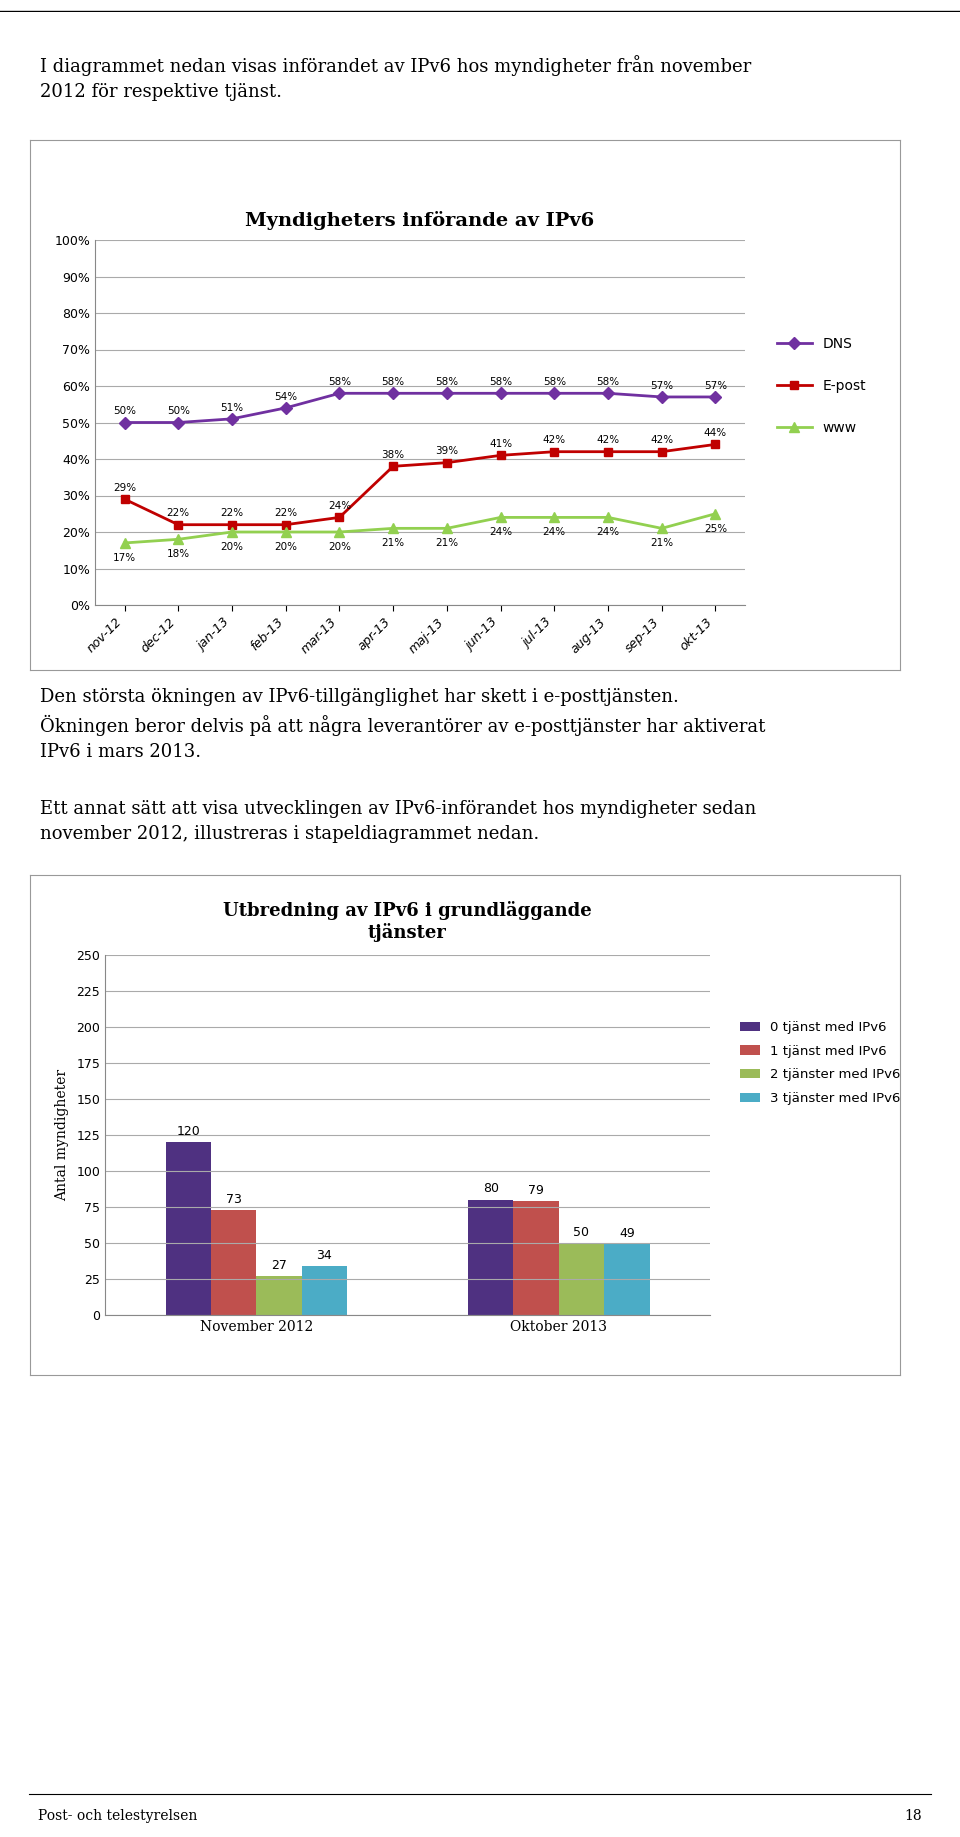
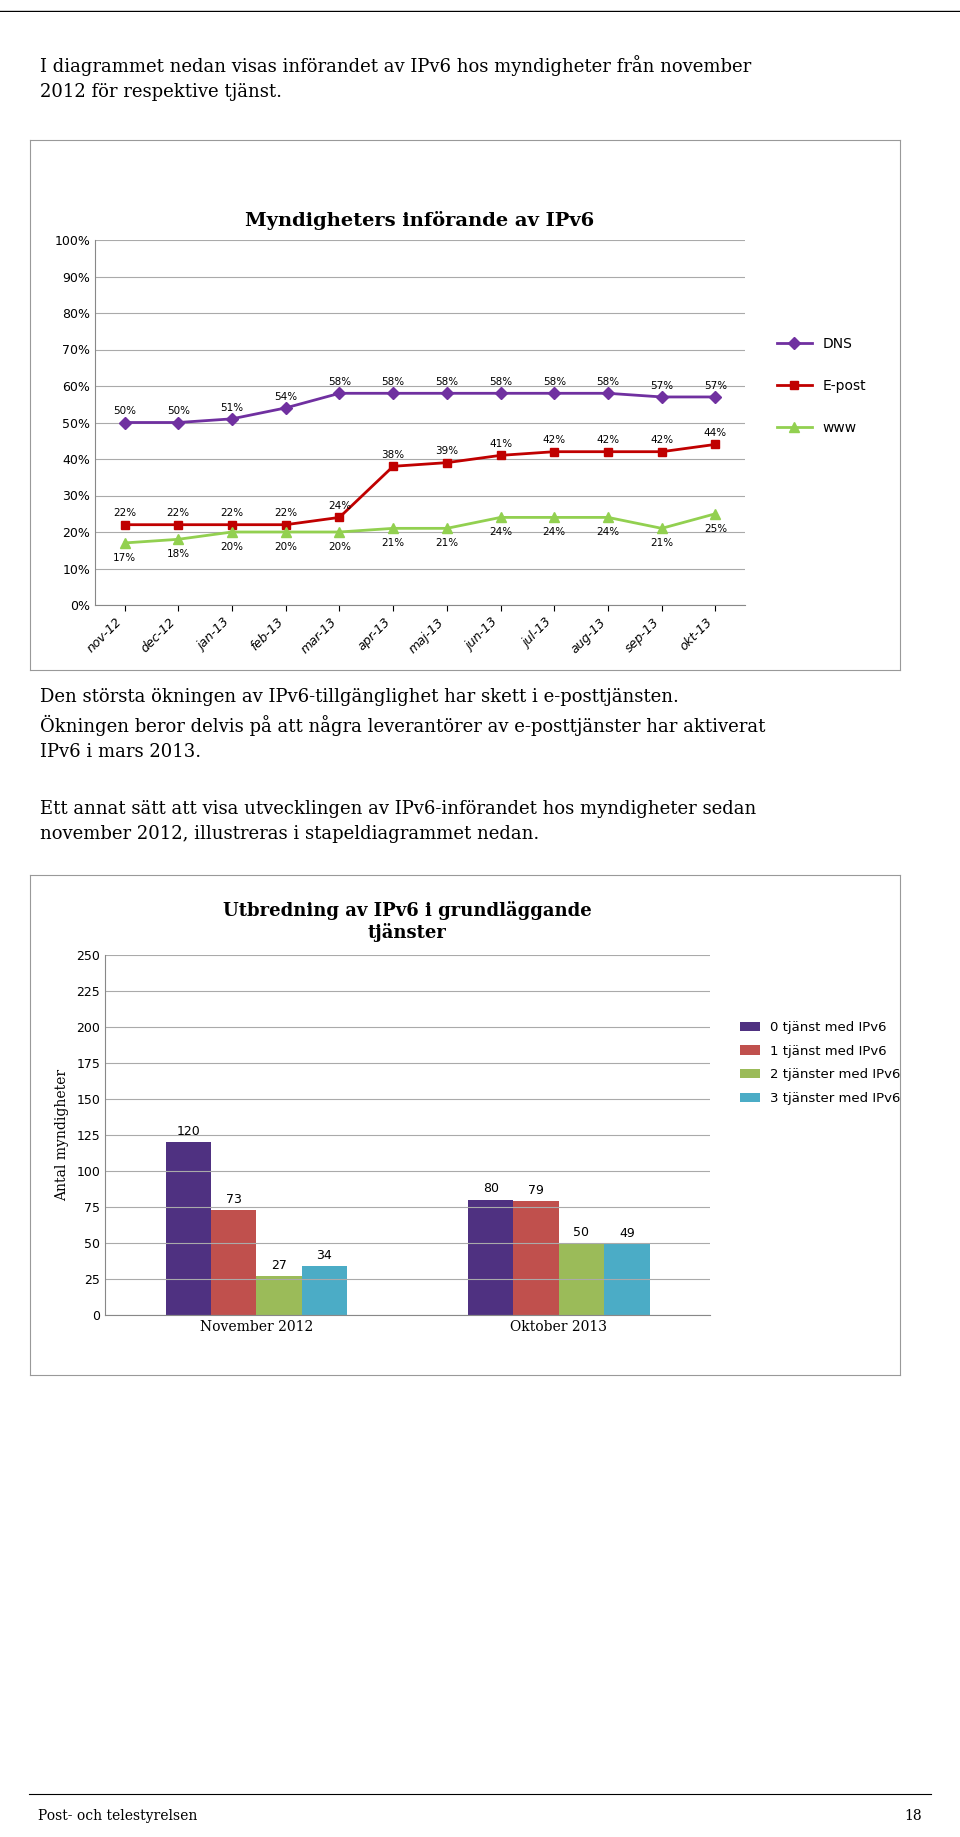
Myndigheters införande av IPv6/E-post/nov-12: 29% -> 22%
